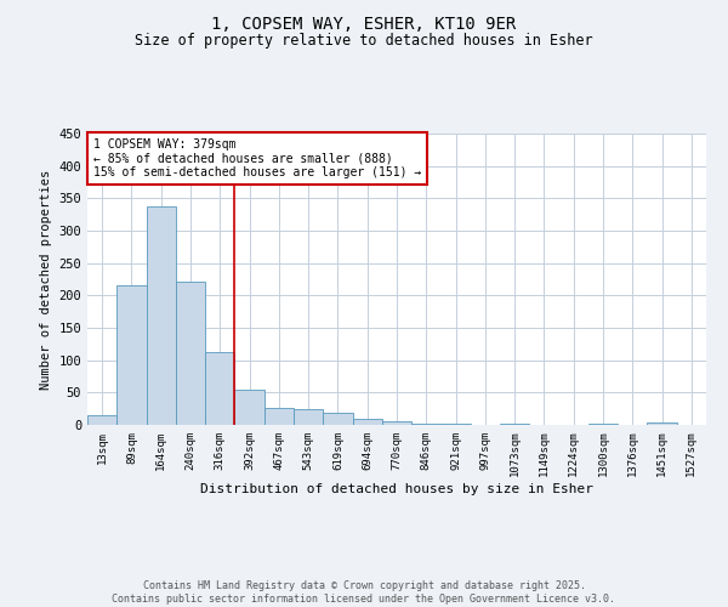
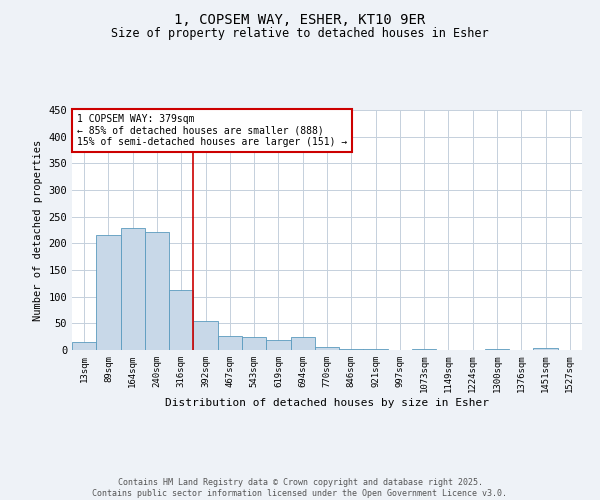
164sqm: 338 -> 228
694sqm: 9 -> 24
